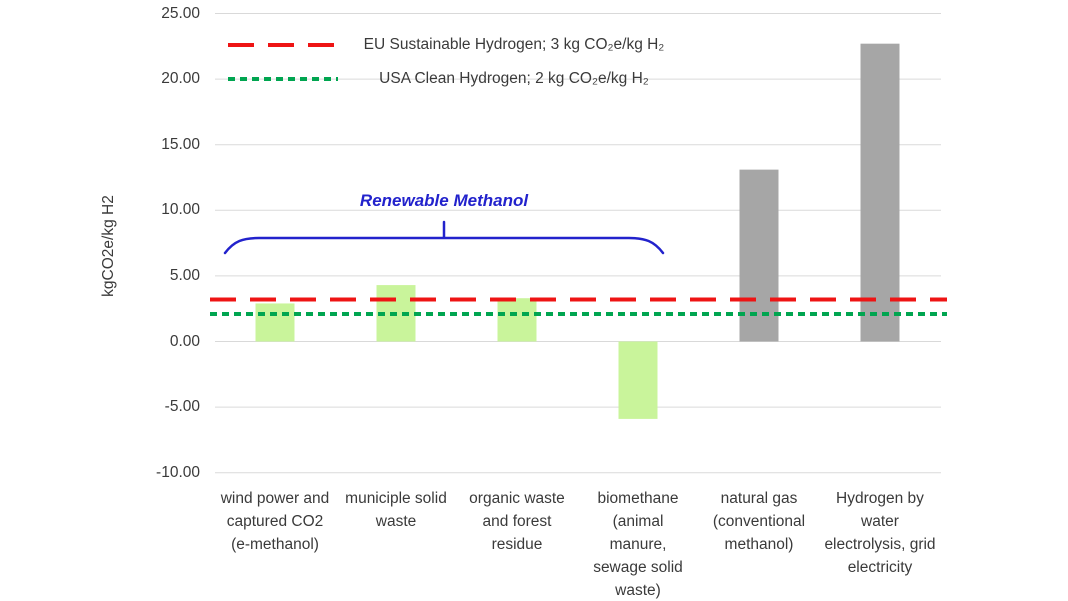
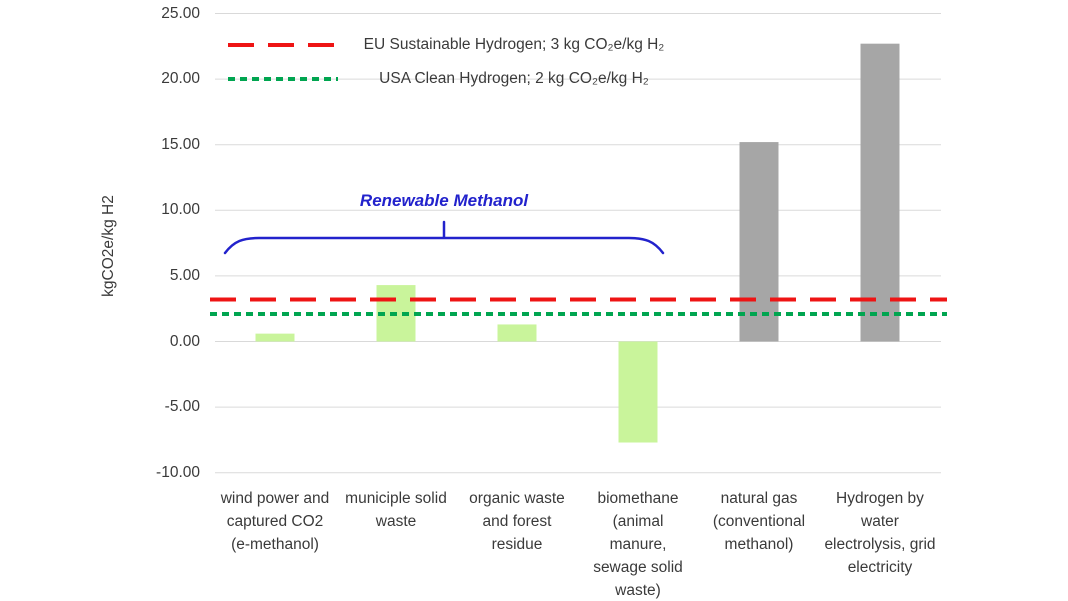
wind power and captured CO2 (e-methanol): 2.9 -> 0.6
organic waste and forest residue: 3.3 -> 1.3
biomethane (animal manure, sewage solid waste): -5.9 -> -7.7
natural gas (conventional methanol): 13.1 -> 15.2
